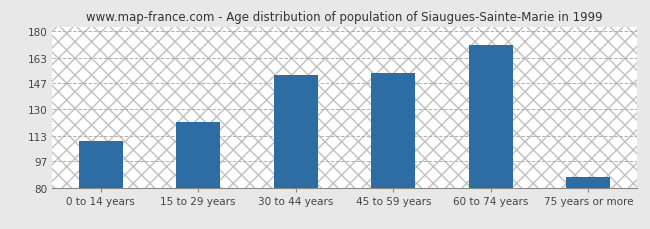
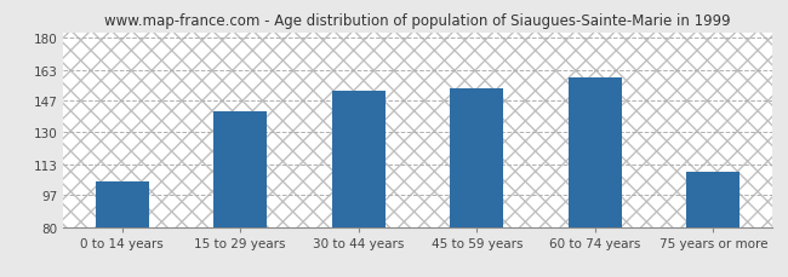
0 to 14 years: 110 -> 104
15 to 29 years: 122 -> 141
60 to 74 years: 171 -> 159
75 years or more: 87 -> 109
